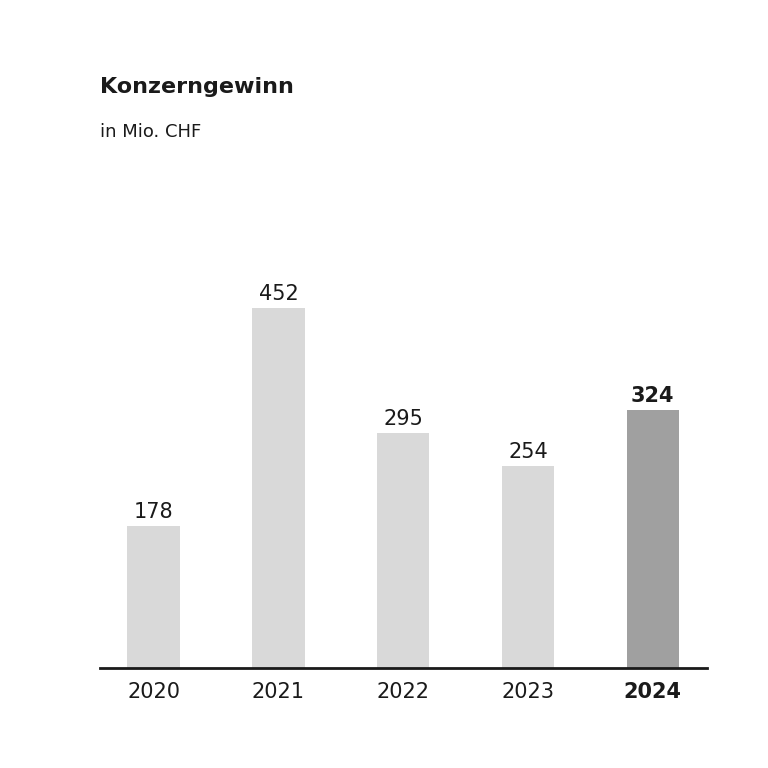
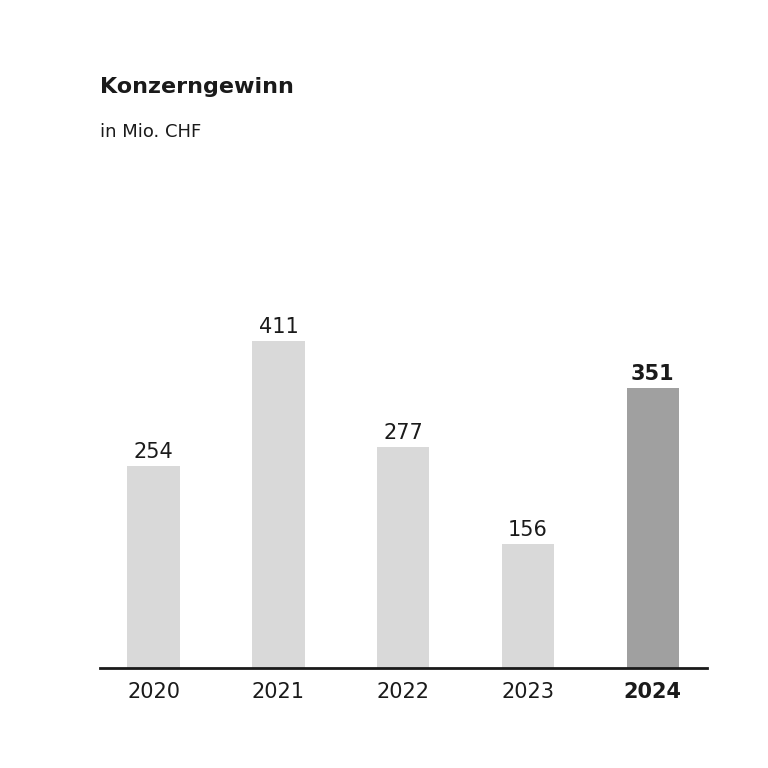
2020: 178 -> 254
2021: 452 -> 411
2022: 295 -> 277
2023: 254 -> 156
2024: 324 -> 351
